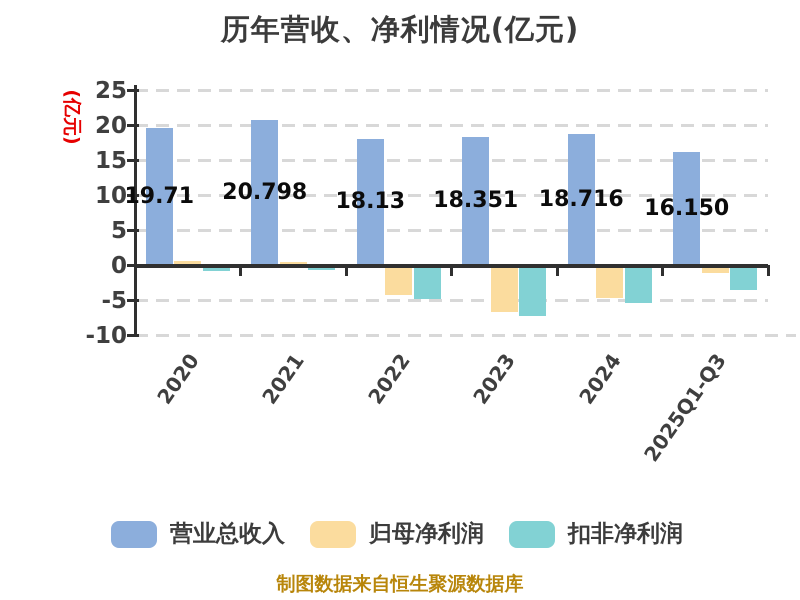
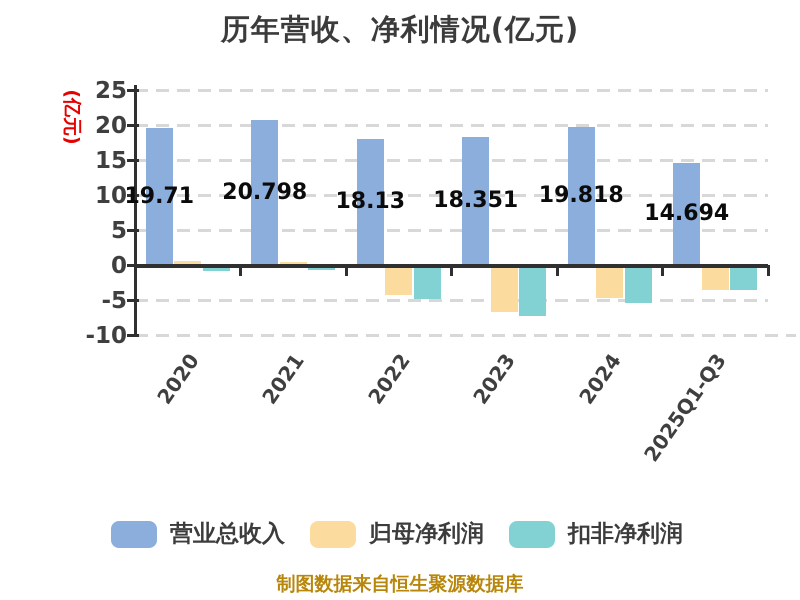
营业总收入/2024: 18.716 -> 19.818
营业总收入/2025Q1-Q3: 16.150 -> 14.694
归母净利润/2025Q1-Q3: -1 -> -4
